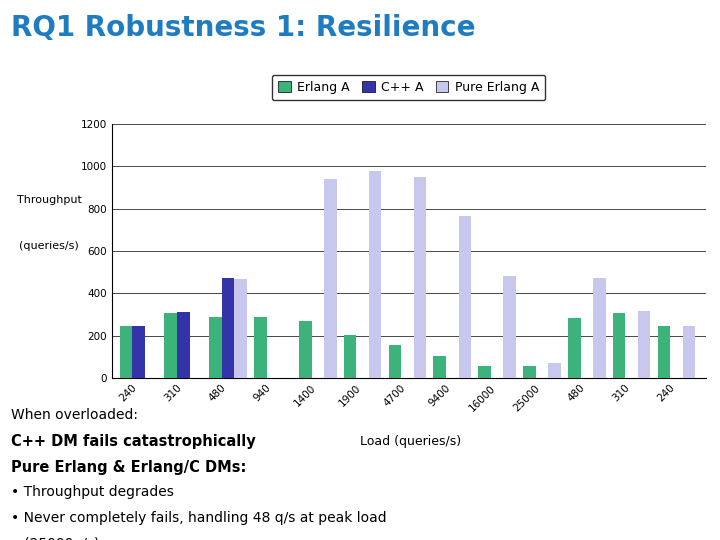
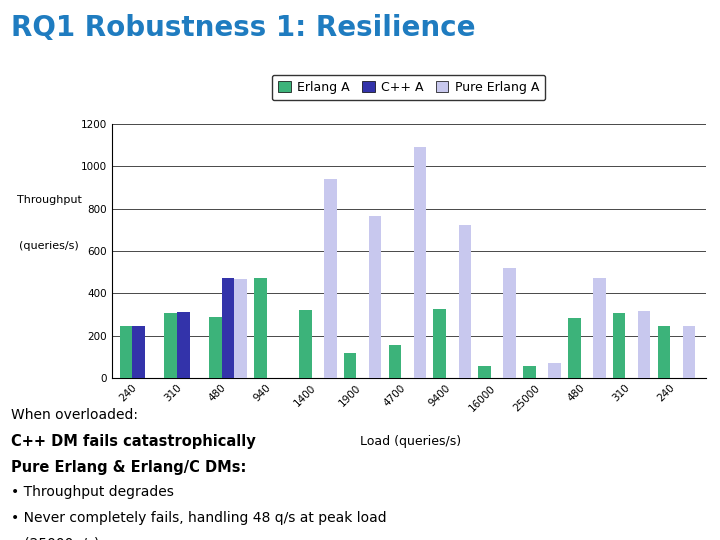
Erlang A/940: 290 -> 475
Erlang A/1400: 270 -> 320
Erlang A/1900: 205 -> 120
Pure Erlang A/1900: 980 -> 765
Pure Erlang A/4700: 950 -> 1090
Erlang A/9400: 105 -> 325
Pure Erlang A/9400: 765 -> 725
Pure Erlang A/16000: 480 -> 520
